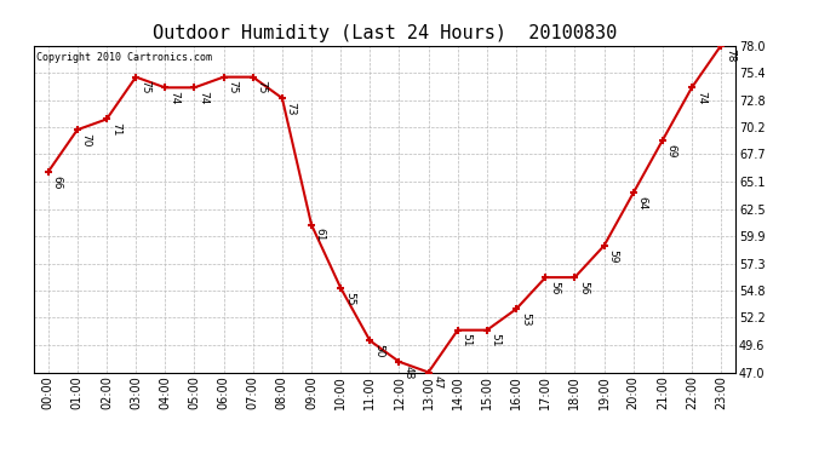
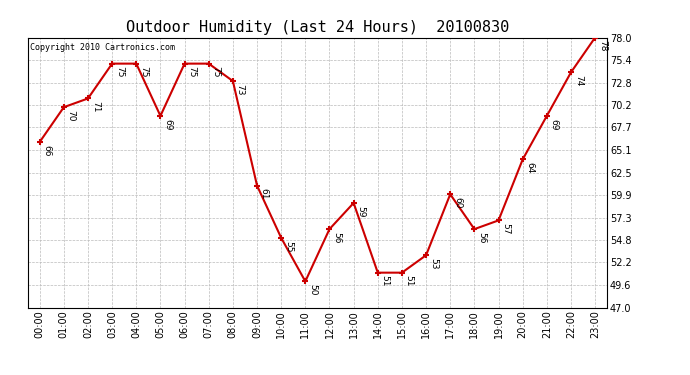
04:00: 74 -> 75
05:00: 74 -> 69
12:00: 48 -> 56
13:00: 47 -> 59
17:00: 56 -> 60
19:00: 59 -> 57
